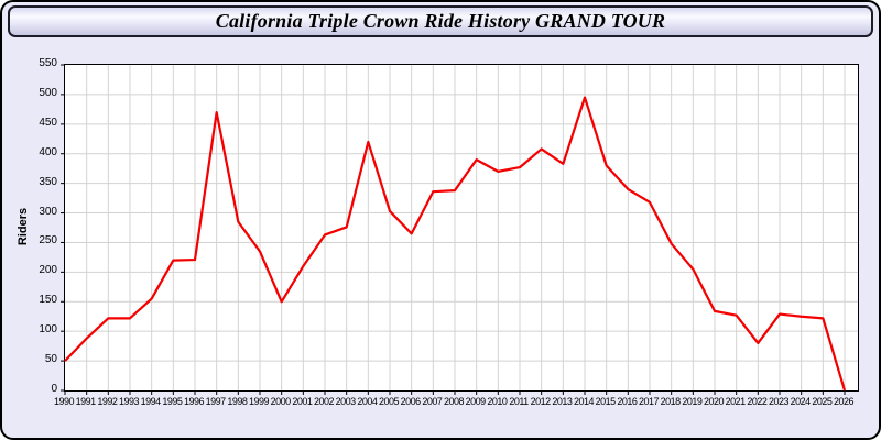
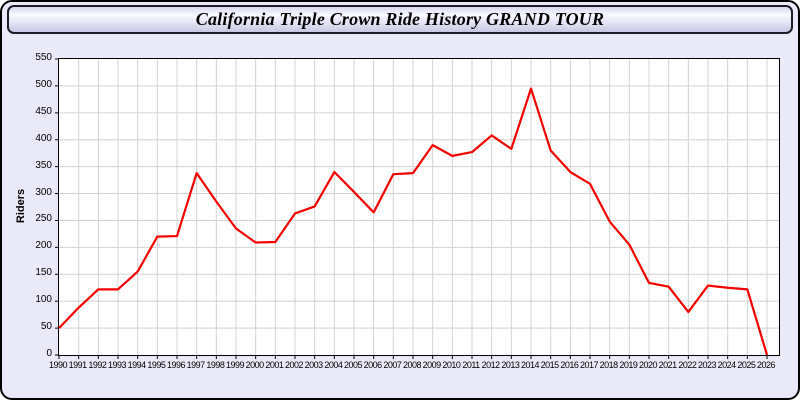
1997: 470 -> 340
2000: 150 -> 210
2004: 420 -> 340
